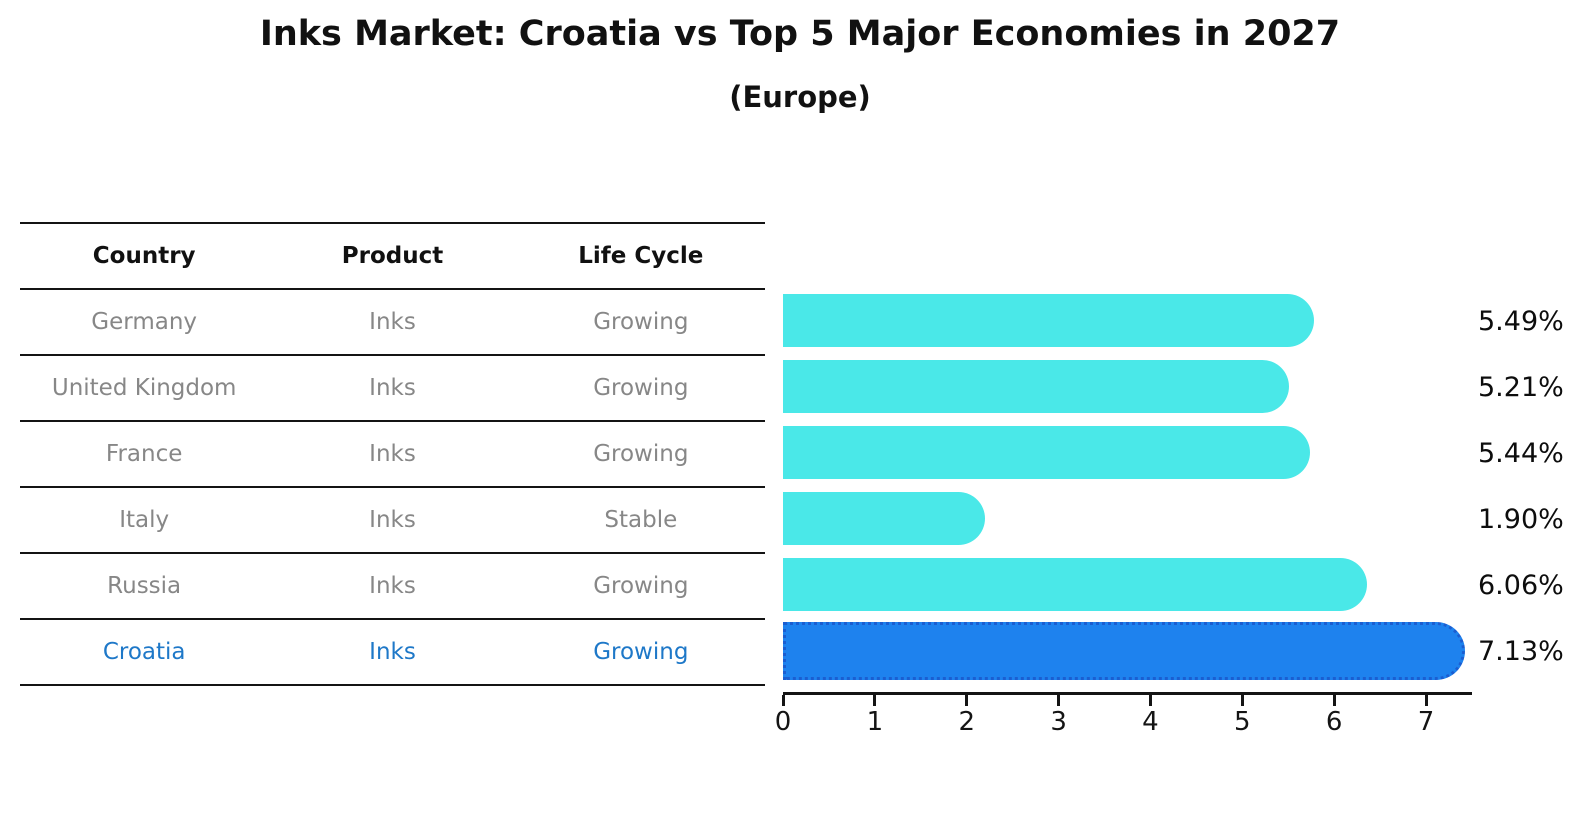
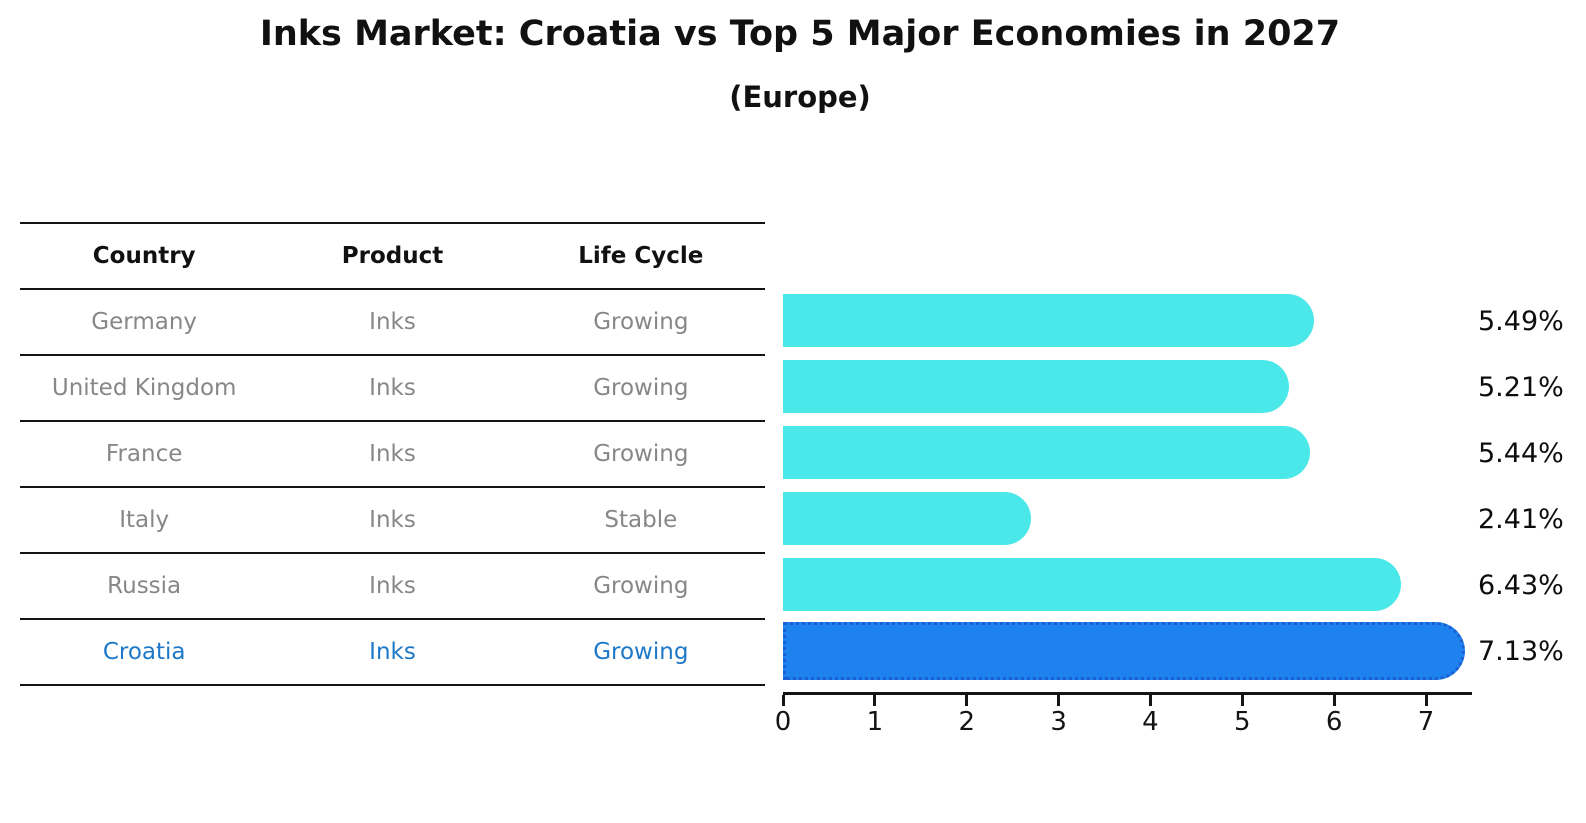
Italy: 1.90% -> 2.41%
Russia: 6.06% -> 6.43%
